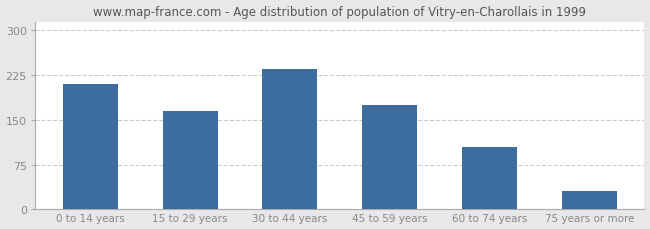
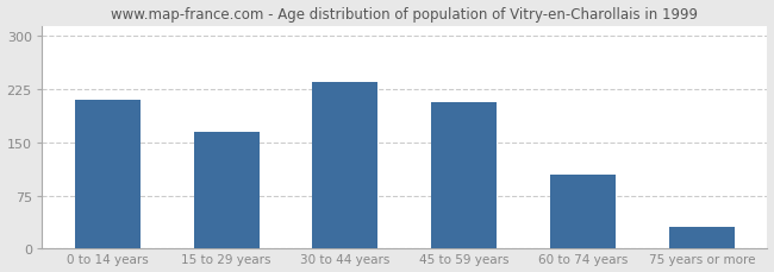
45 to 59 years: 175 -> 206
